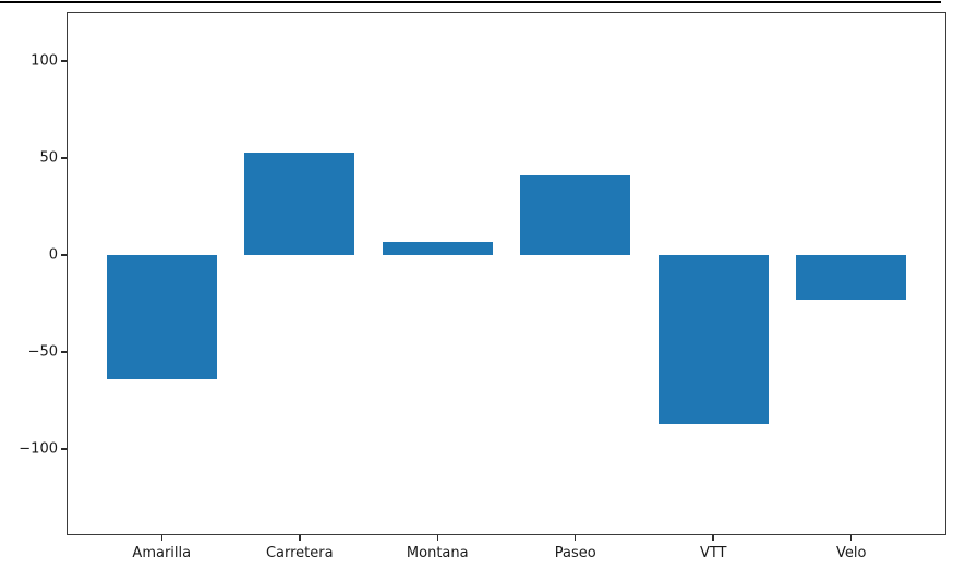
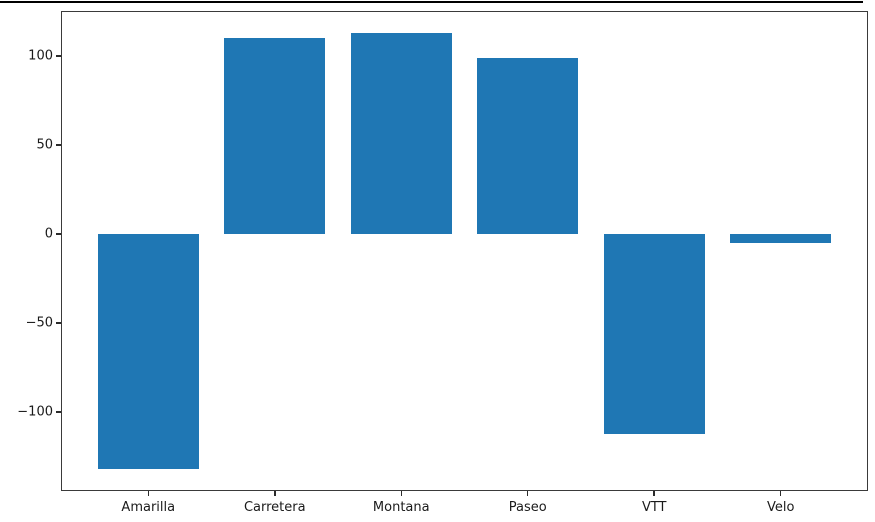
Amarilla: -64 -> -132
Carretera: 53 -> 110
Montana: 7 -> 113
Paseo: 41 -> 99
VTT: -87 -> -112
Velo: -23 -> -5
